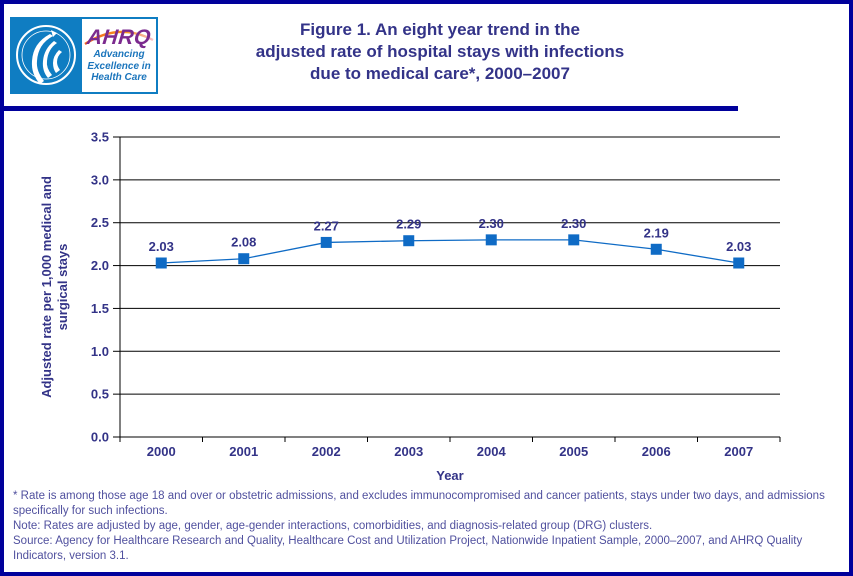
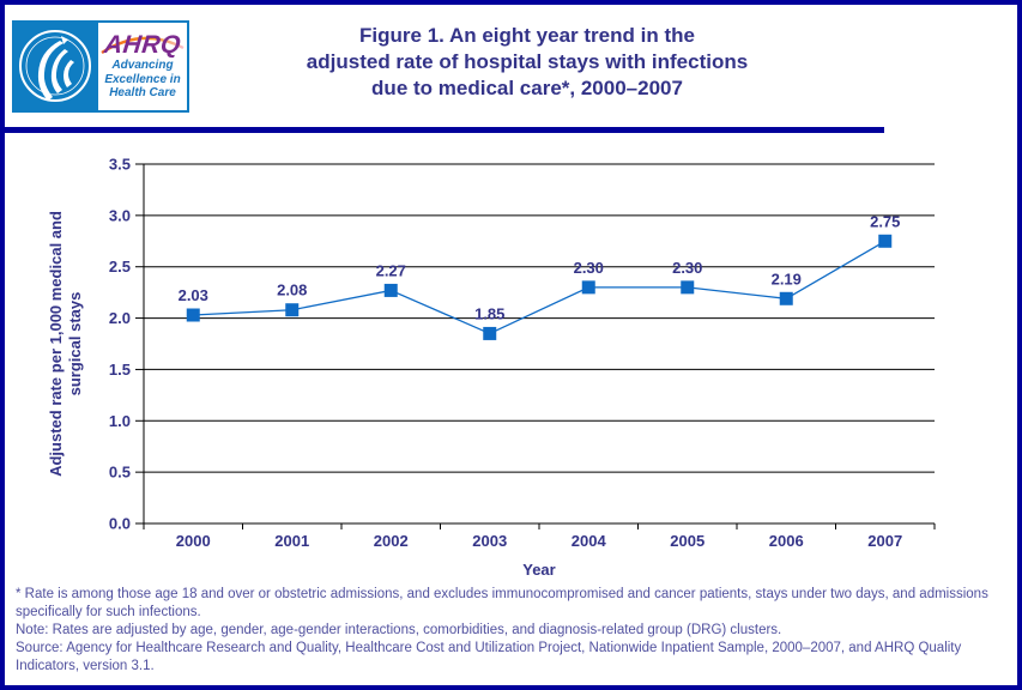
2003: 2.29 -> 1.85
2007: 2.03 -> 2.75
